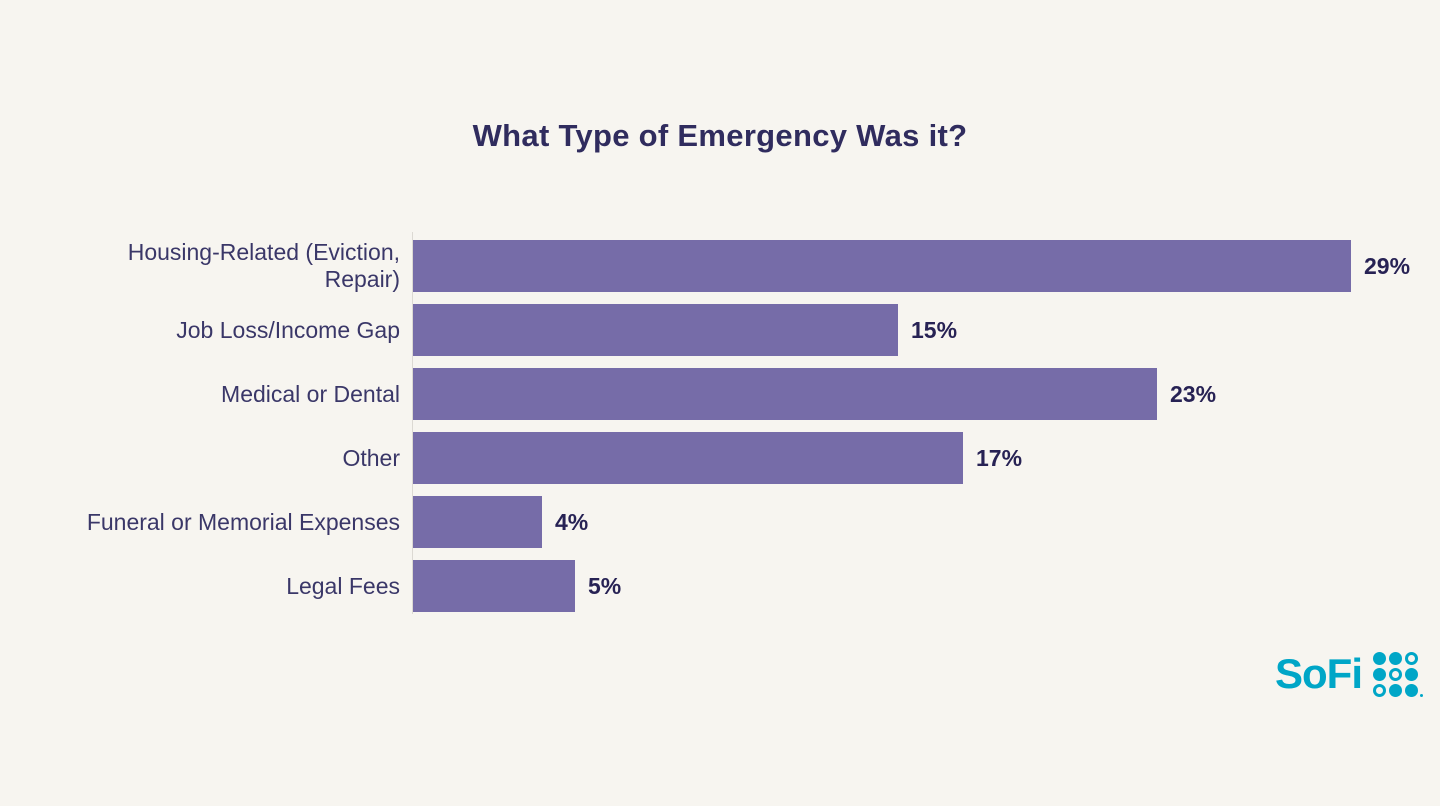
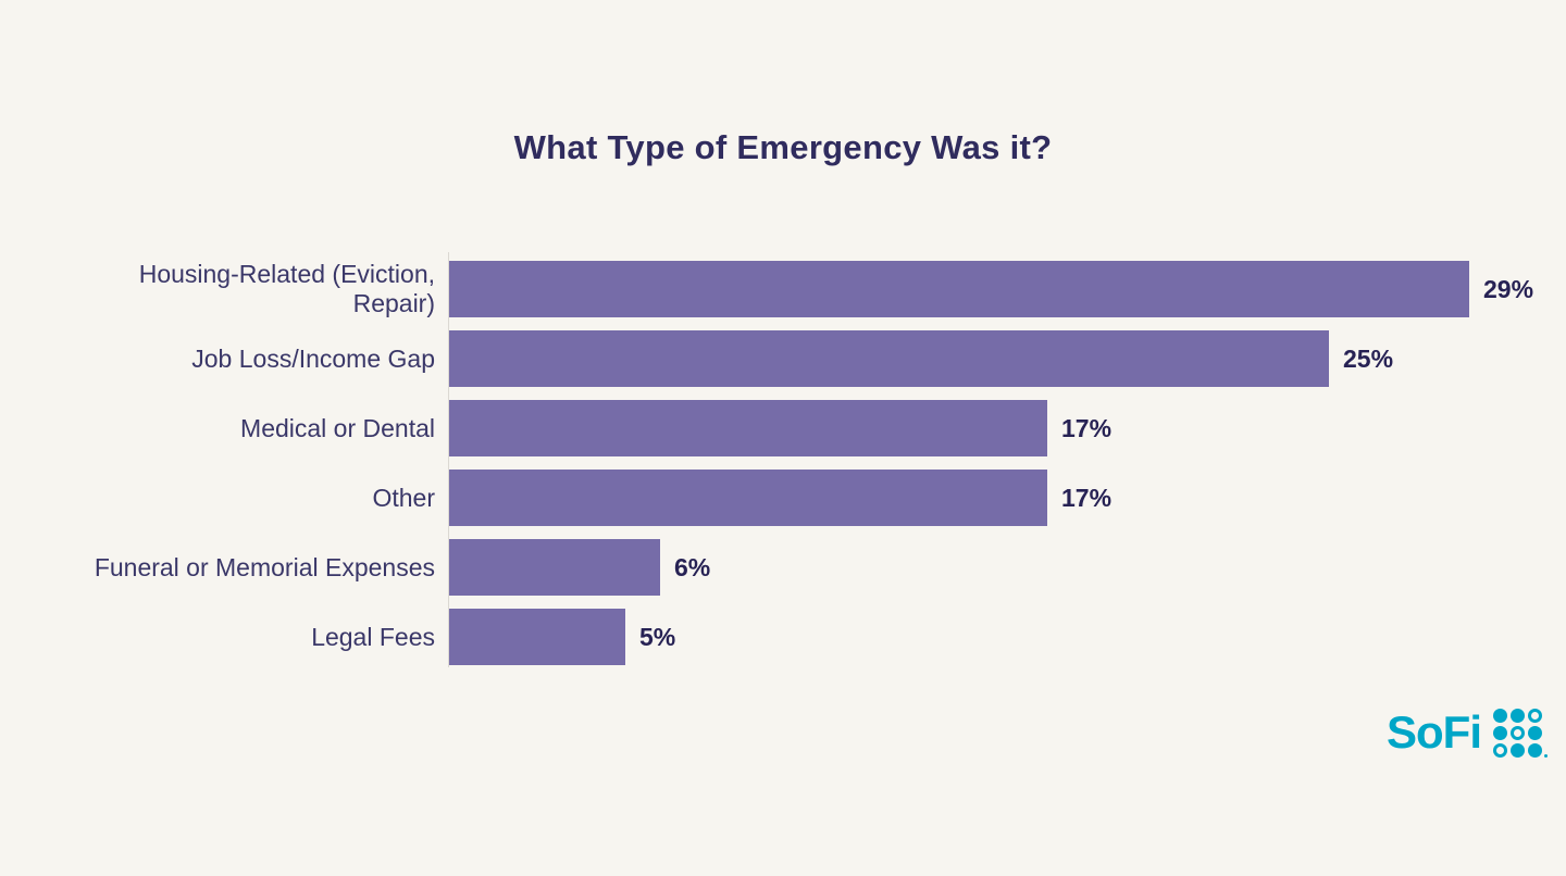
Job Loss/Income Gap: 15% -> 25%
Medical or Dental: 23% -> 17%
Funeral or Memorial Expenses: 4% -> 6%
